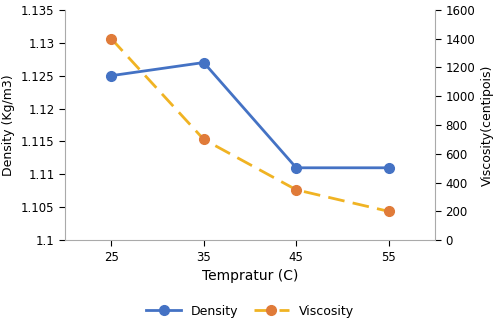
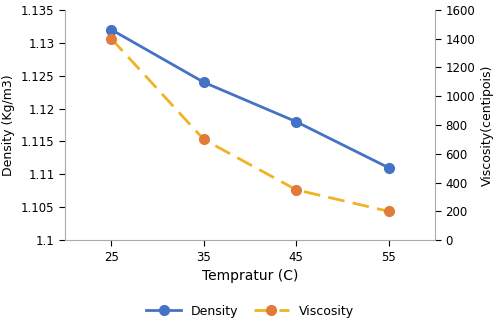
Density/25: 1.125 -> 1.132
Density/35: 1.127 -> 1.124
Density/45: 1.111 -> 1.118
